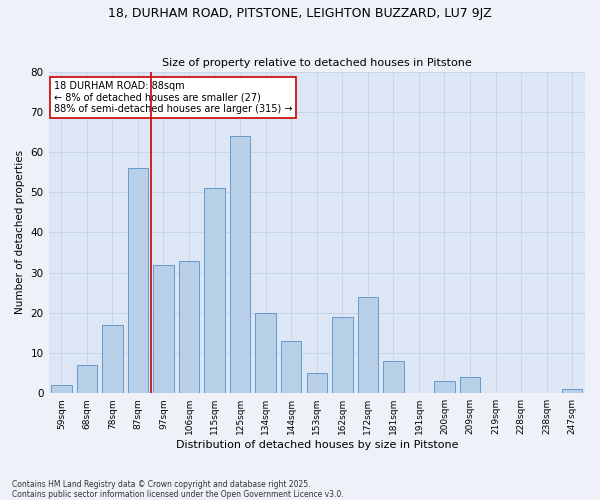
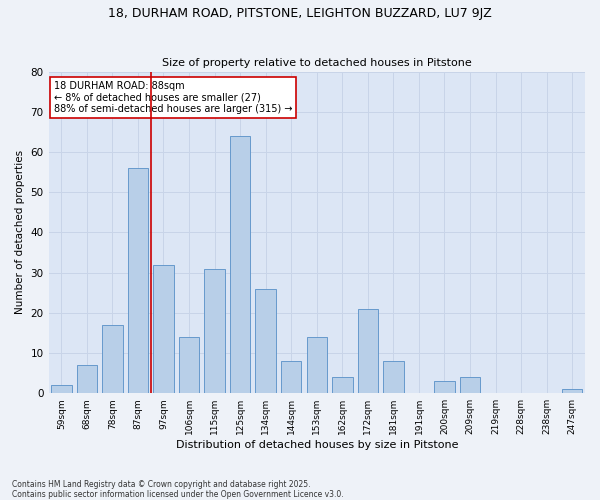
106sqm: 33 -> 14
115sqm: 51 -> 31
134sqm: 20 -> 26
144sqm: 13 -> 8
153sqm: 5 -> 14
162sqm: 19 -> 4
172sqm: 24 -> 21
